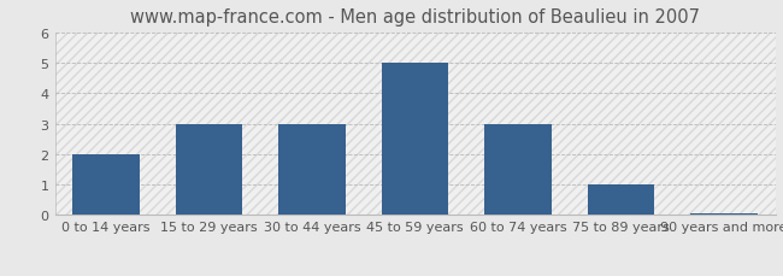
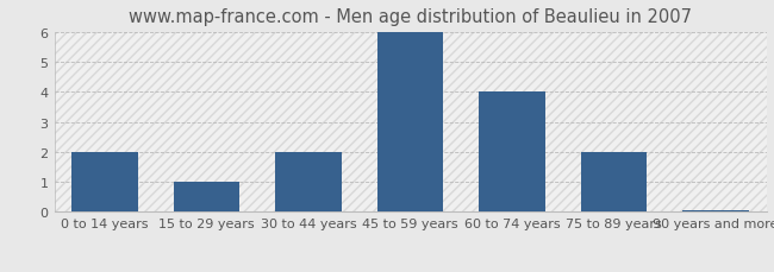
15 to 29 years: 3.00 -> 1.00
30 to 44 years: 3.00 -> 2.00
45 to 59 years: 5.00 -> 6.00
60 to 74 years: 3.00 -> 4.00
75 to 89 years: 1.00 -> 2.00
